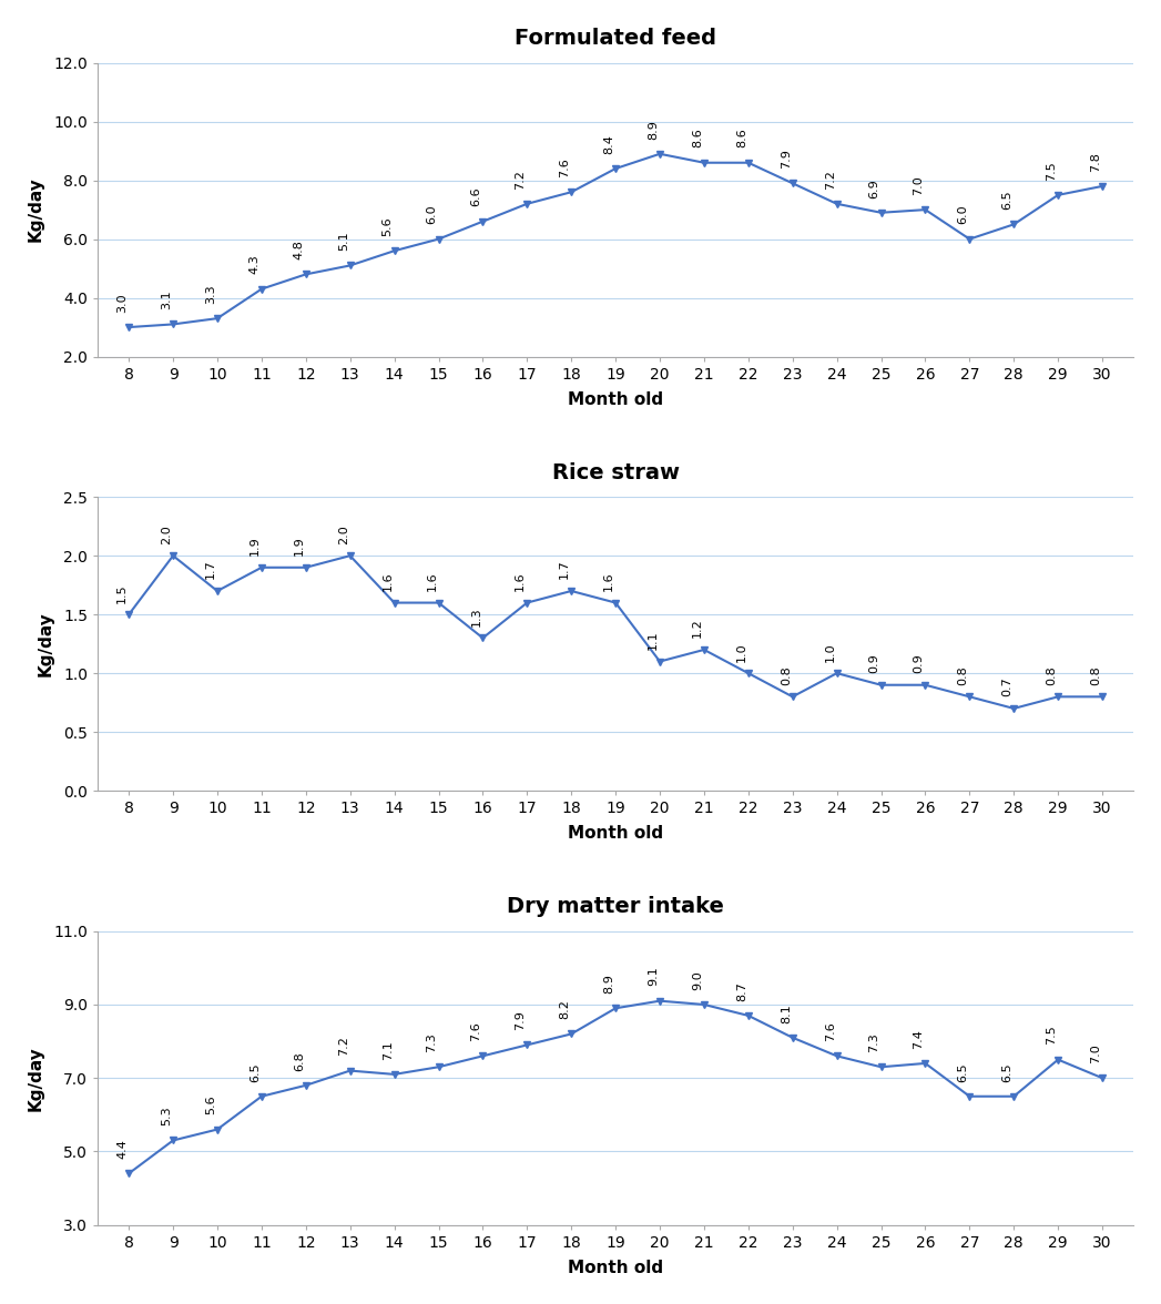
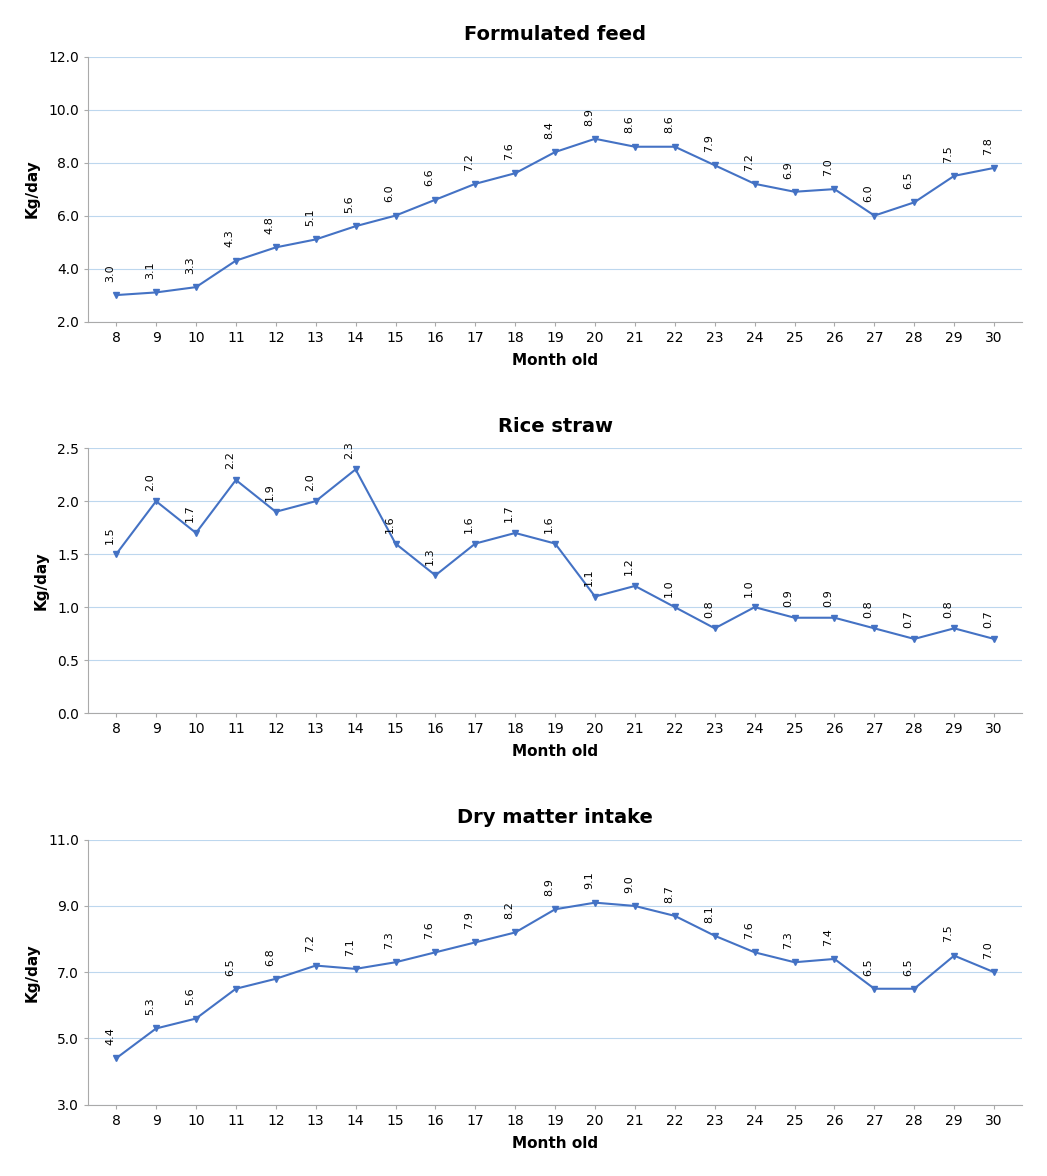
Rice straw/11: 1.9 -> 2.2
Rice straw/14: 1.6 -> 2.3
Rice straw/30: 0.8 -> 0.7
